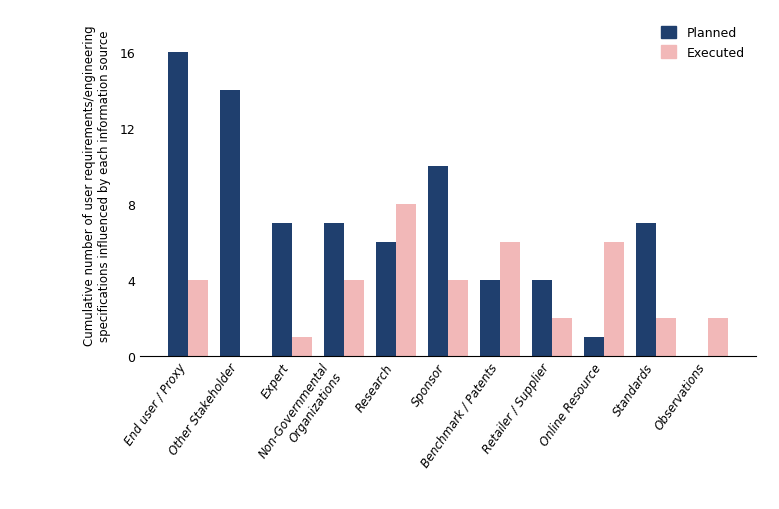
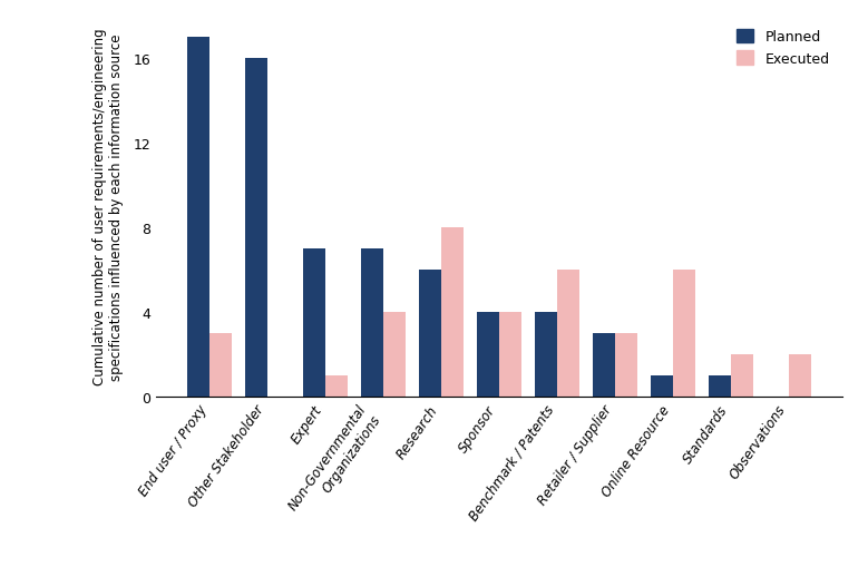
Planned/End user / Proxy: 16 -> 17
Executed/End user / Proxy: 4 -> 3
Planned/Other Stakeholder: 14 -> 16
Planned/Sponsor: 10 -> 4
Planned/Retailer / Supplier: 4 -> 3
Executed/Retailer / Supplier: 2 -> 3
Planned/Standards: 7 -> 1
